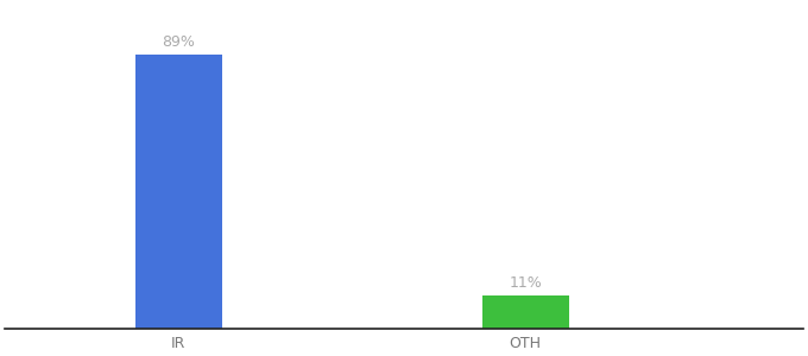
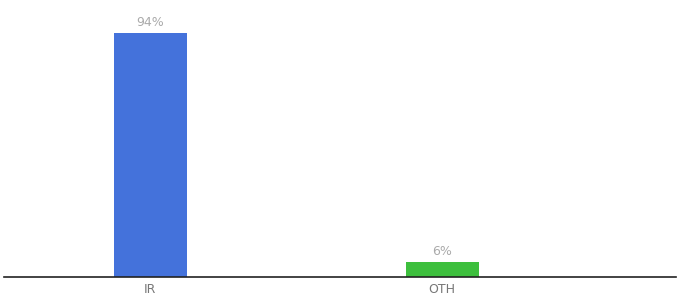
IR: 89% -> 94%
OTH: 11% -> 6%
